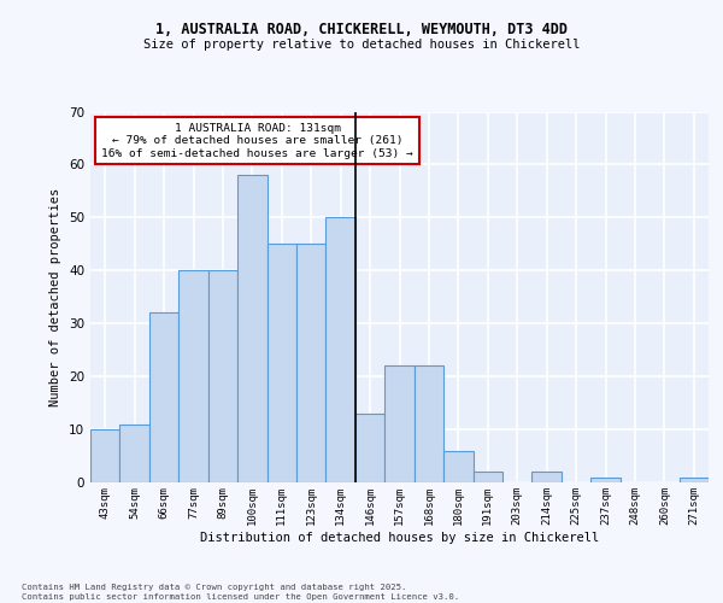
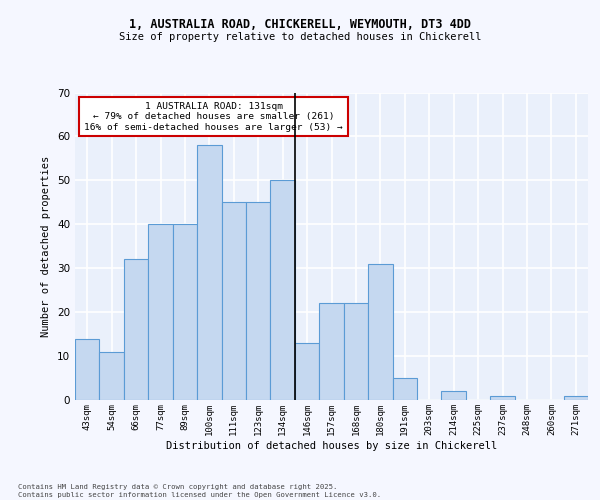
43sqm: 10 -> 14
180sqm: 6 -> 31
191sqm: 2 -> 5
